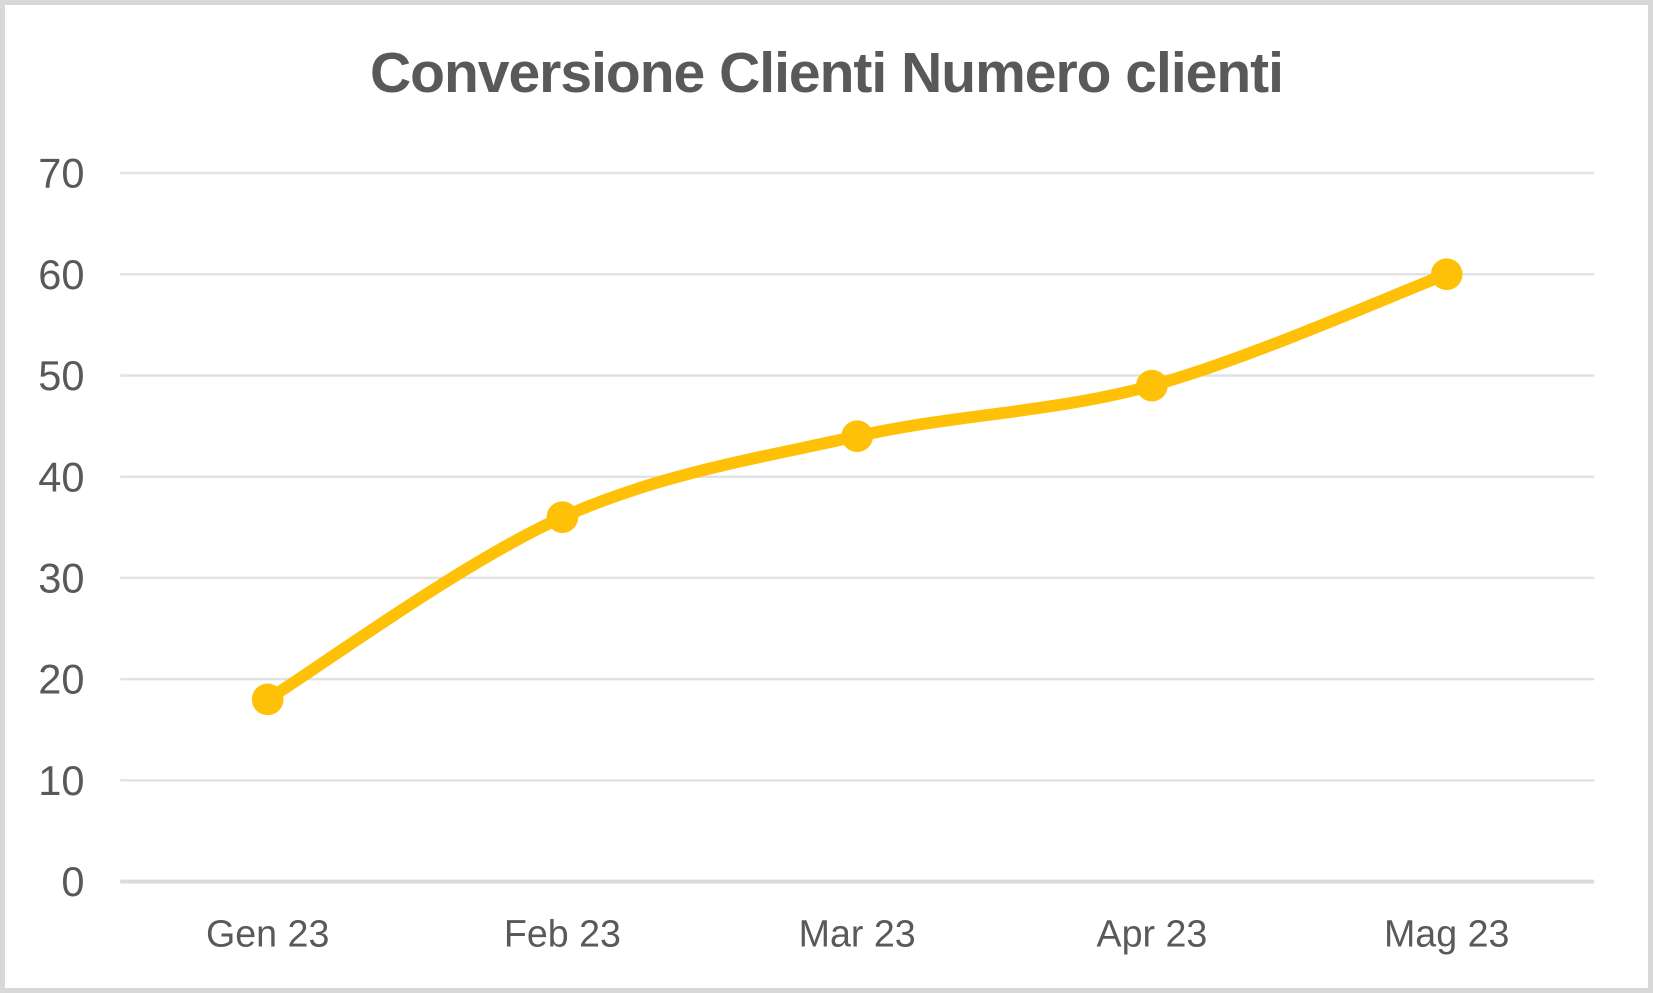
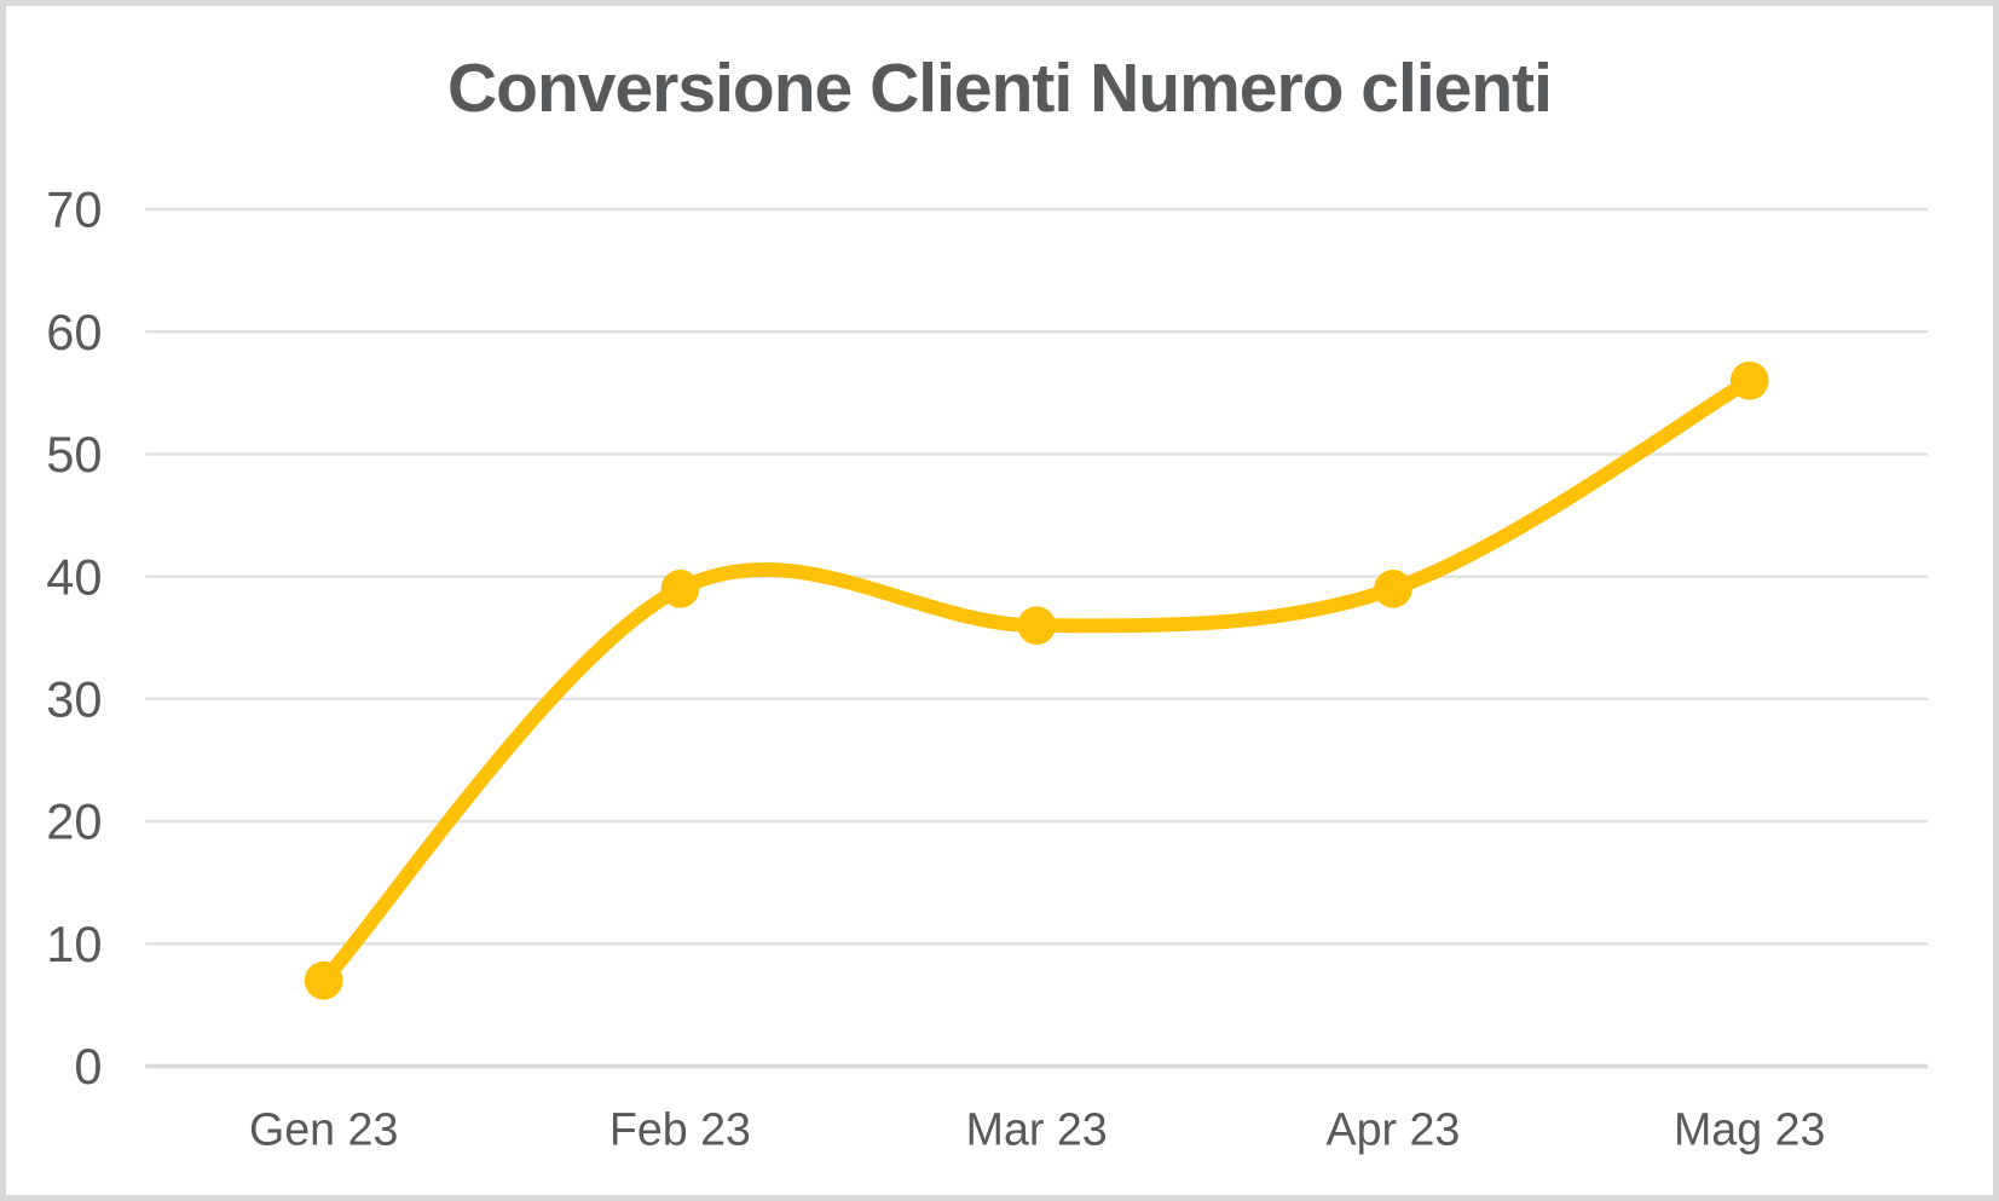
Gen 23: 18 -> 7
Feb 23: 36 -> 39
Mar 23: 44 -> 36
Apr 23: 49 -> 39
Mag 23: 60 -> 56
